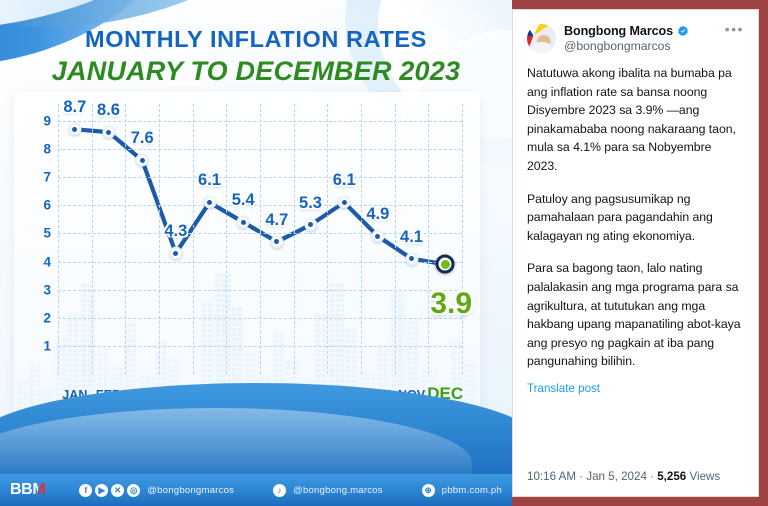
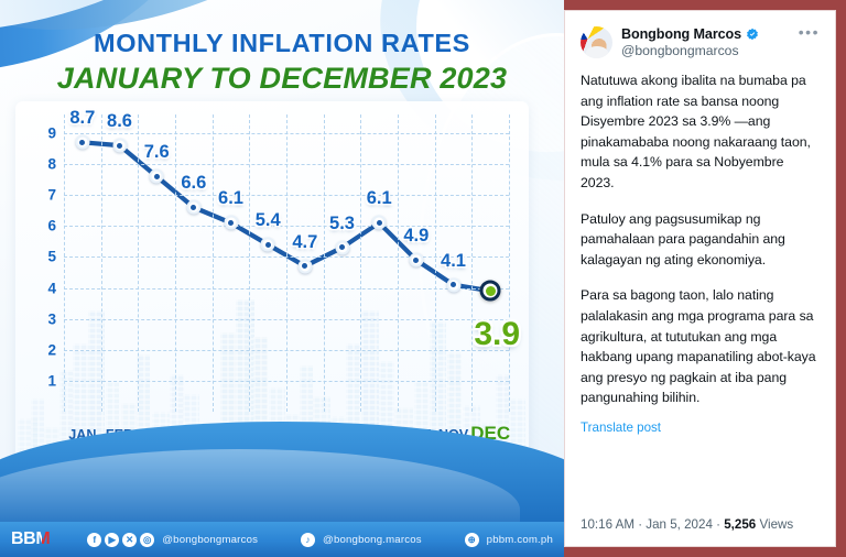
APR: 4.3 -> 6.6
